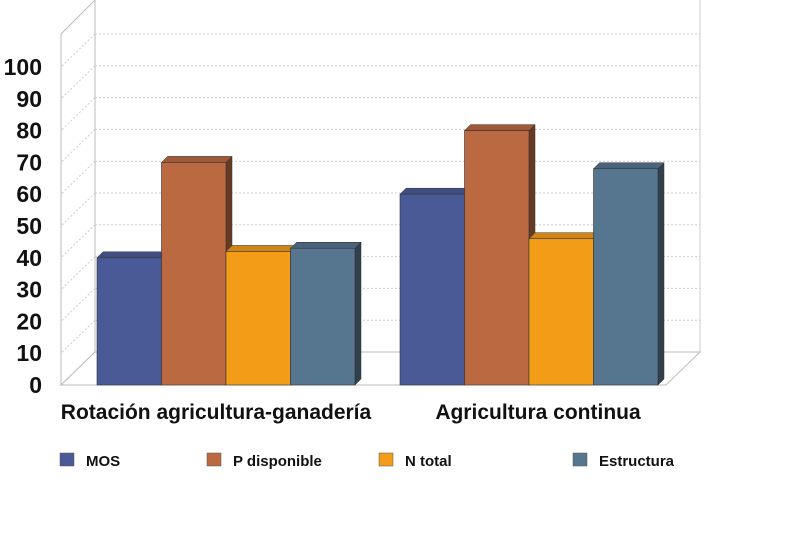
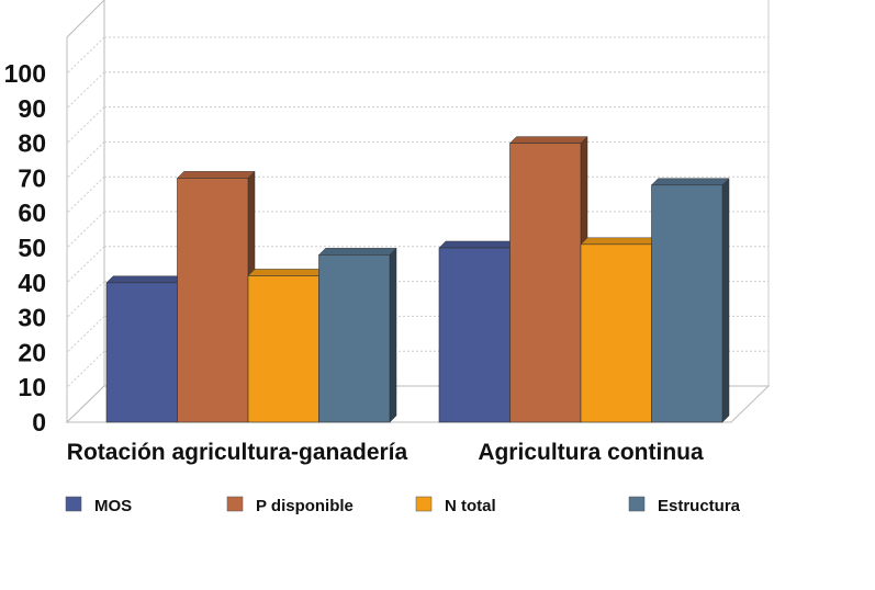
Estructura/Rotación agricultura-ganadería: 43 -> 48
MOS/Agricultura continua: 60 -> 50
N total/Agricultura continua: 46 -> 51
